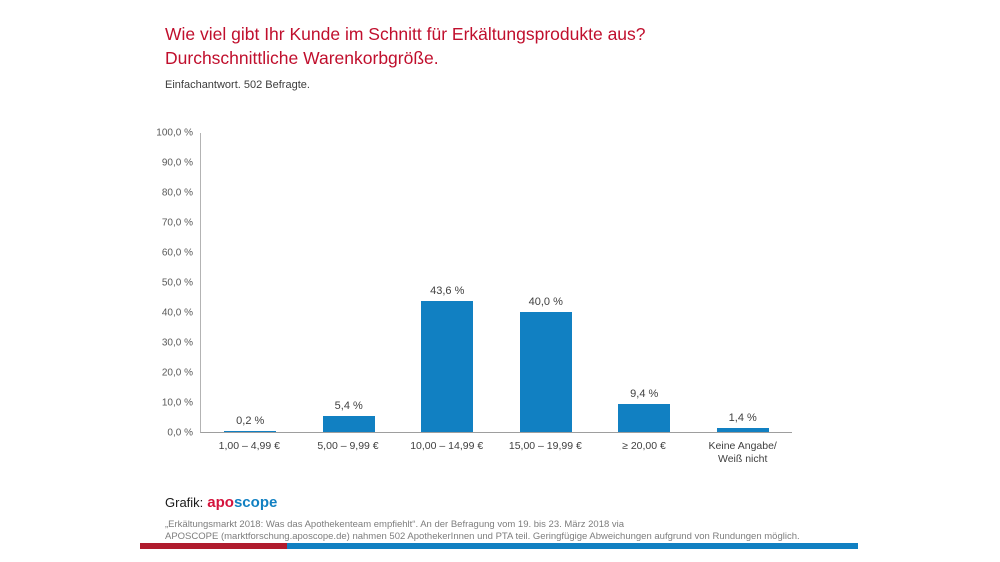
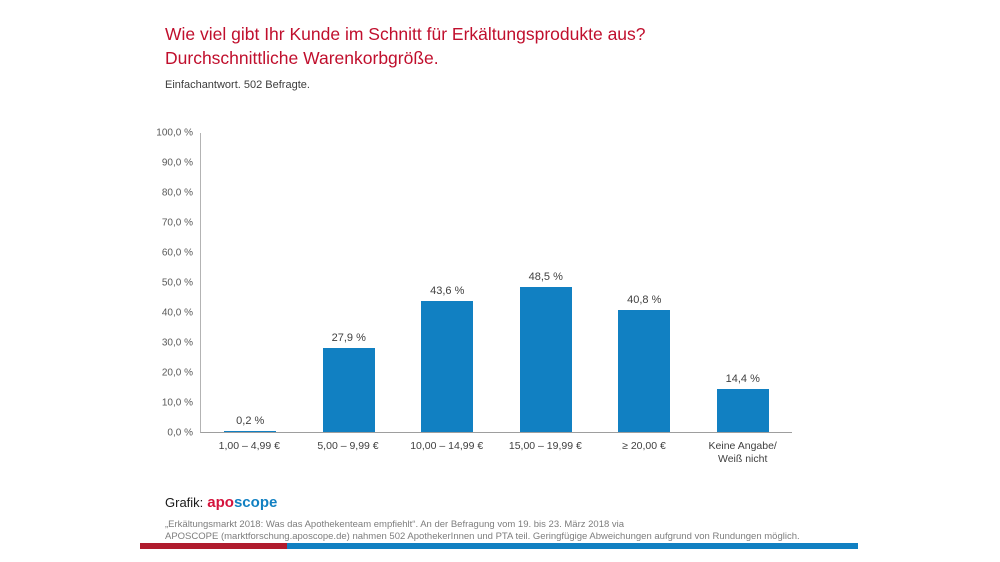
5,00 – 9,99 €: 5,4 -> 27,9
15,00 – 19,99 €: 40,0 -> 48,5
≥ 20,00 €: 9,4 -> 40,8
Keine Angabe/ Weiß nicht: 1,4 -> 14,4
